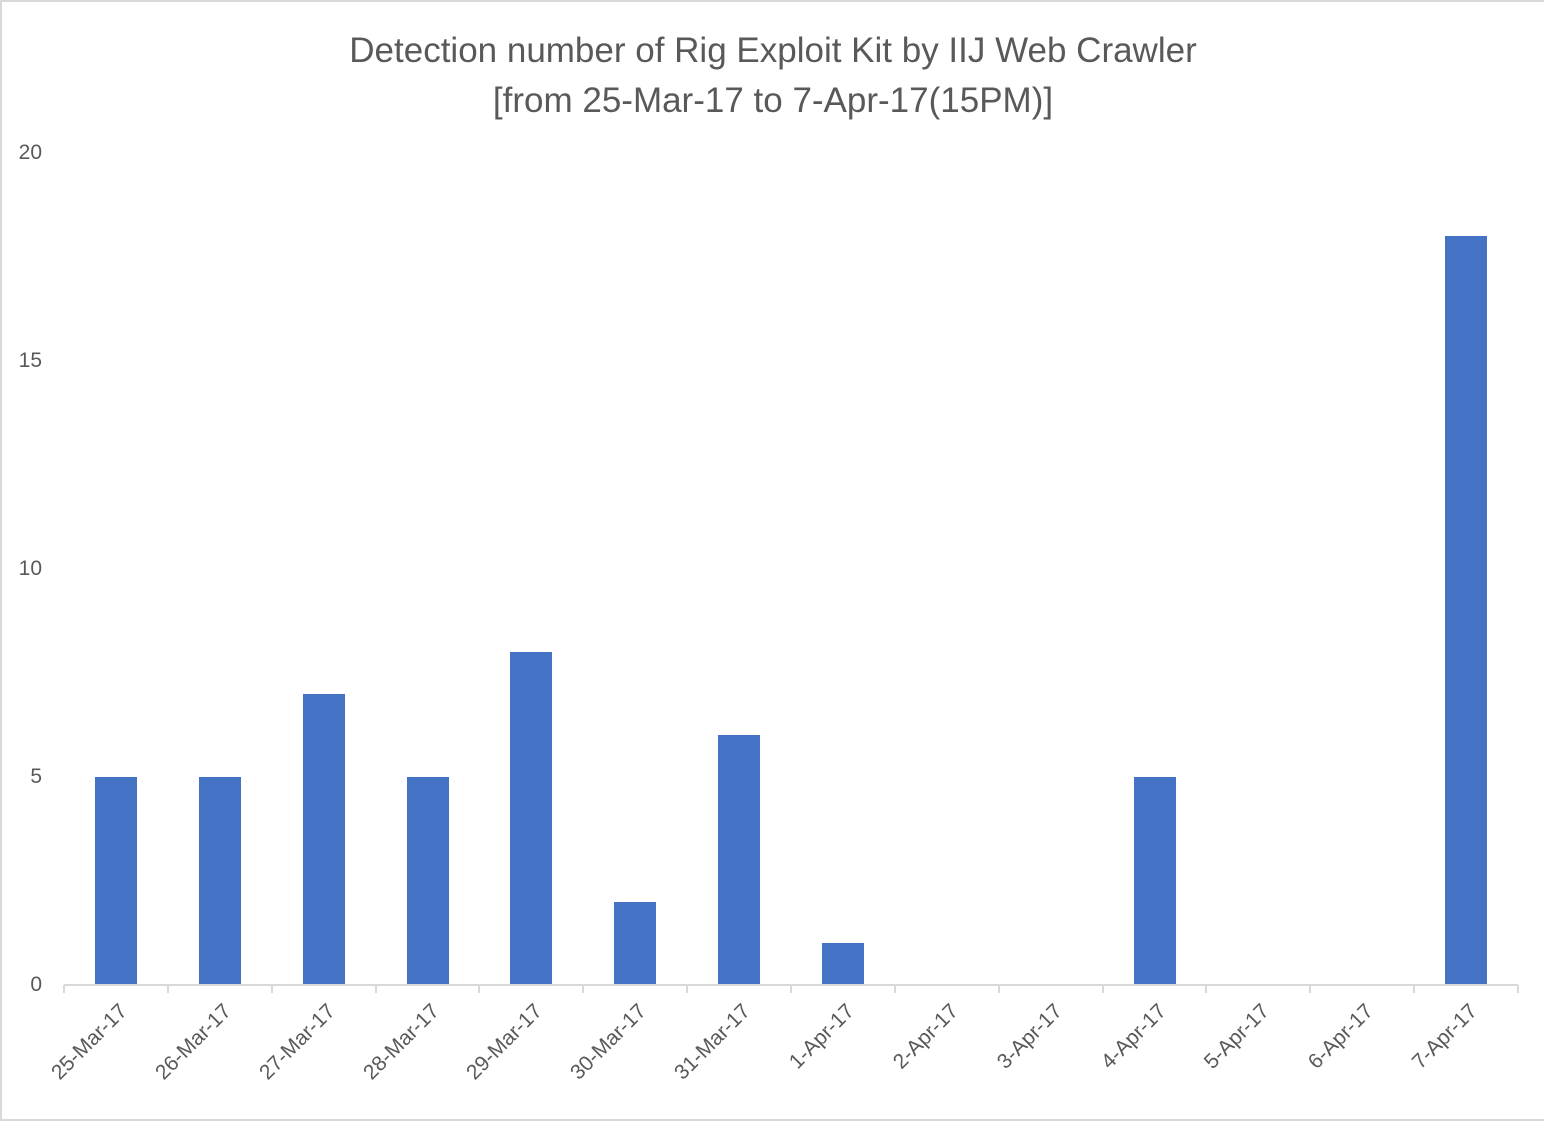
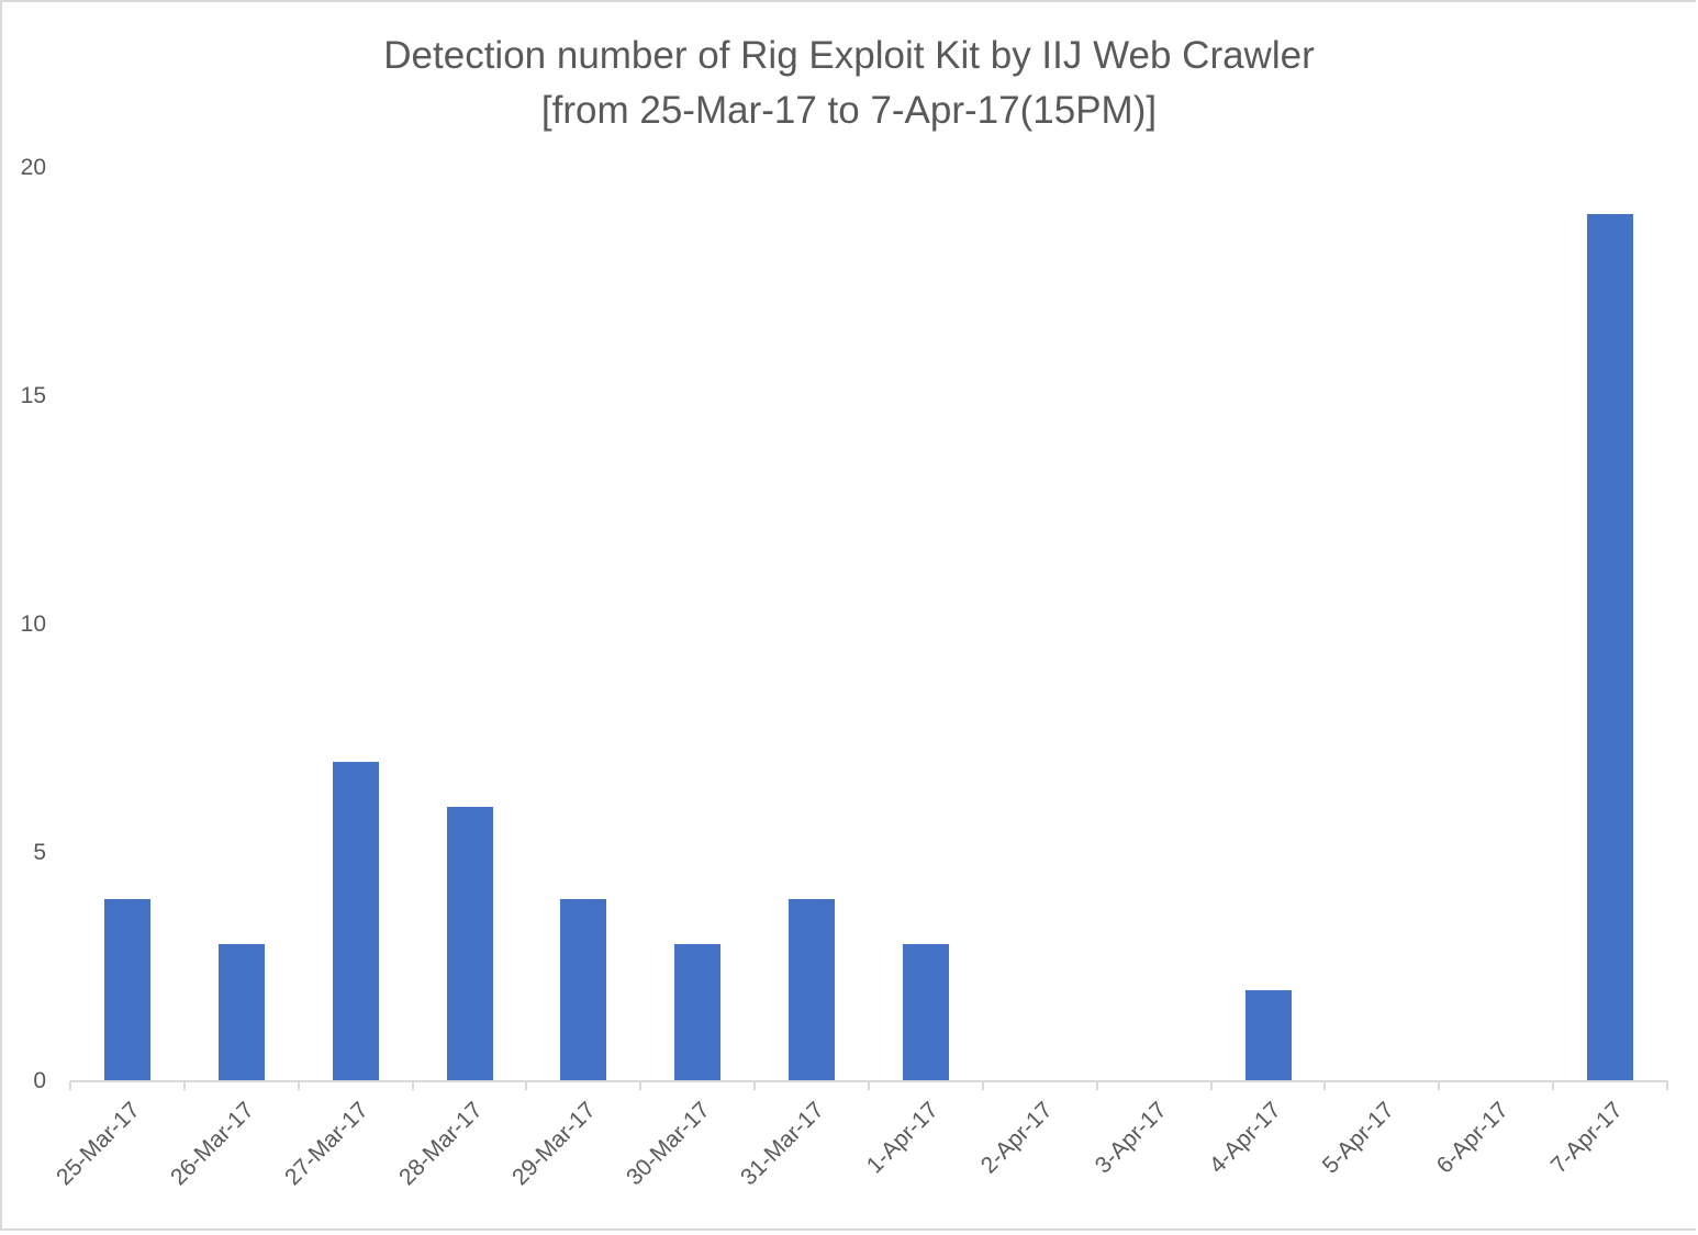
25-Mar-17: 5 -> 4
26-Mar-17: 5 -> 3
28-Mar-17: 5 -> 6
29-Mar-17: 8 -> 4
30-Mar-17: 2 -> 3
31-Mar-17: 6 -> 4
1-Apr-17: 1 -> 3
4-Apr-17: 5 -> 2
7-Apr-17: 18 -> 19
